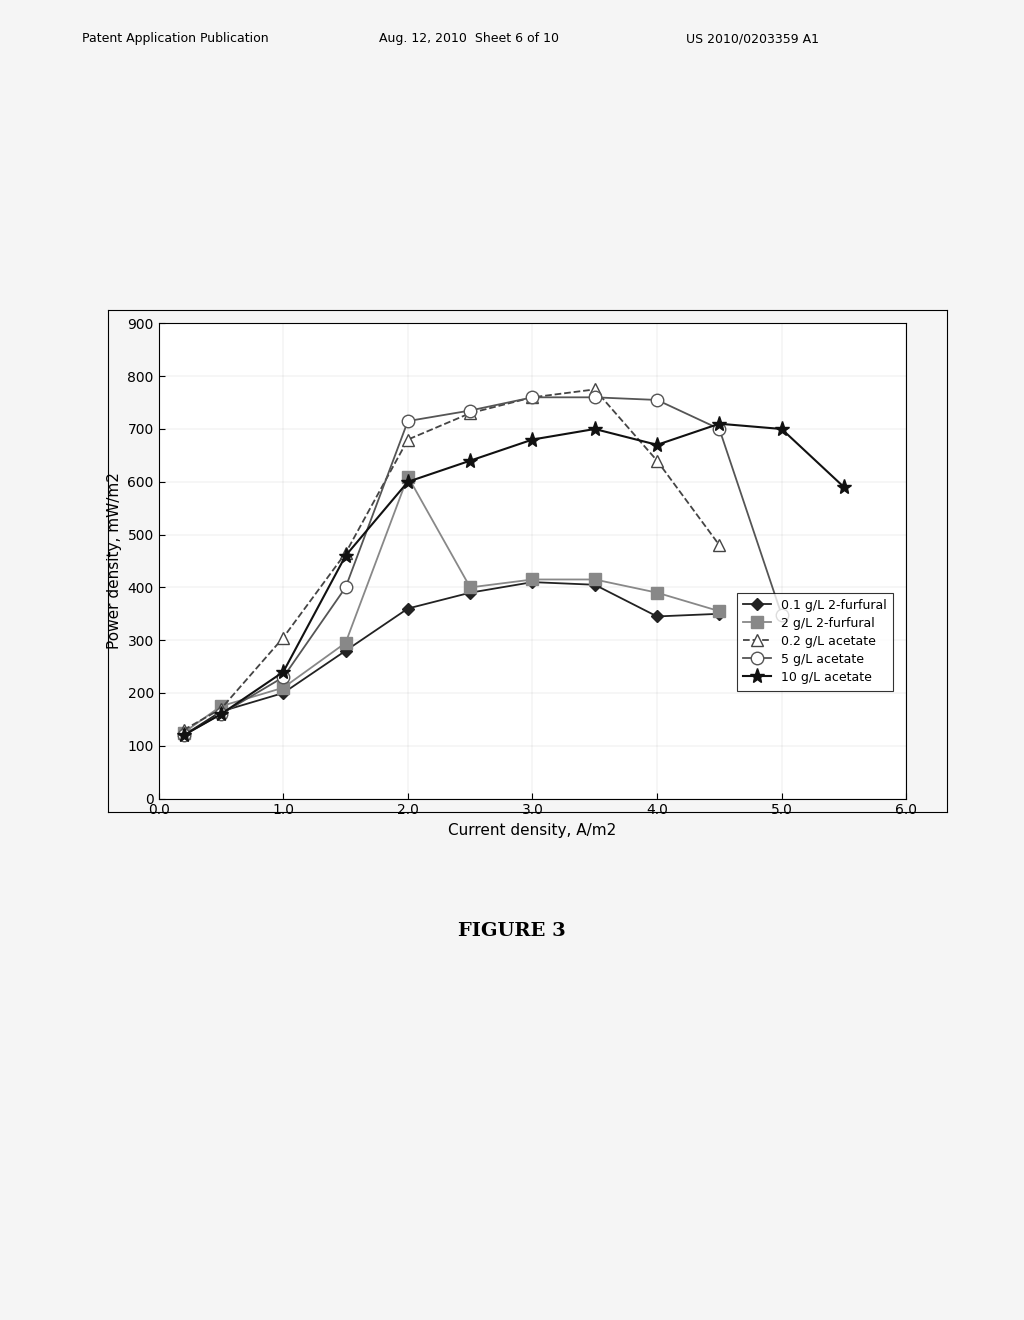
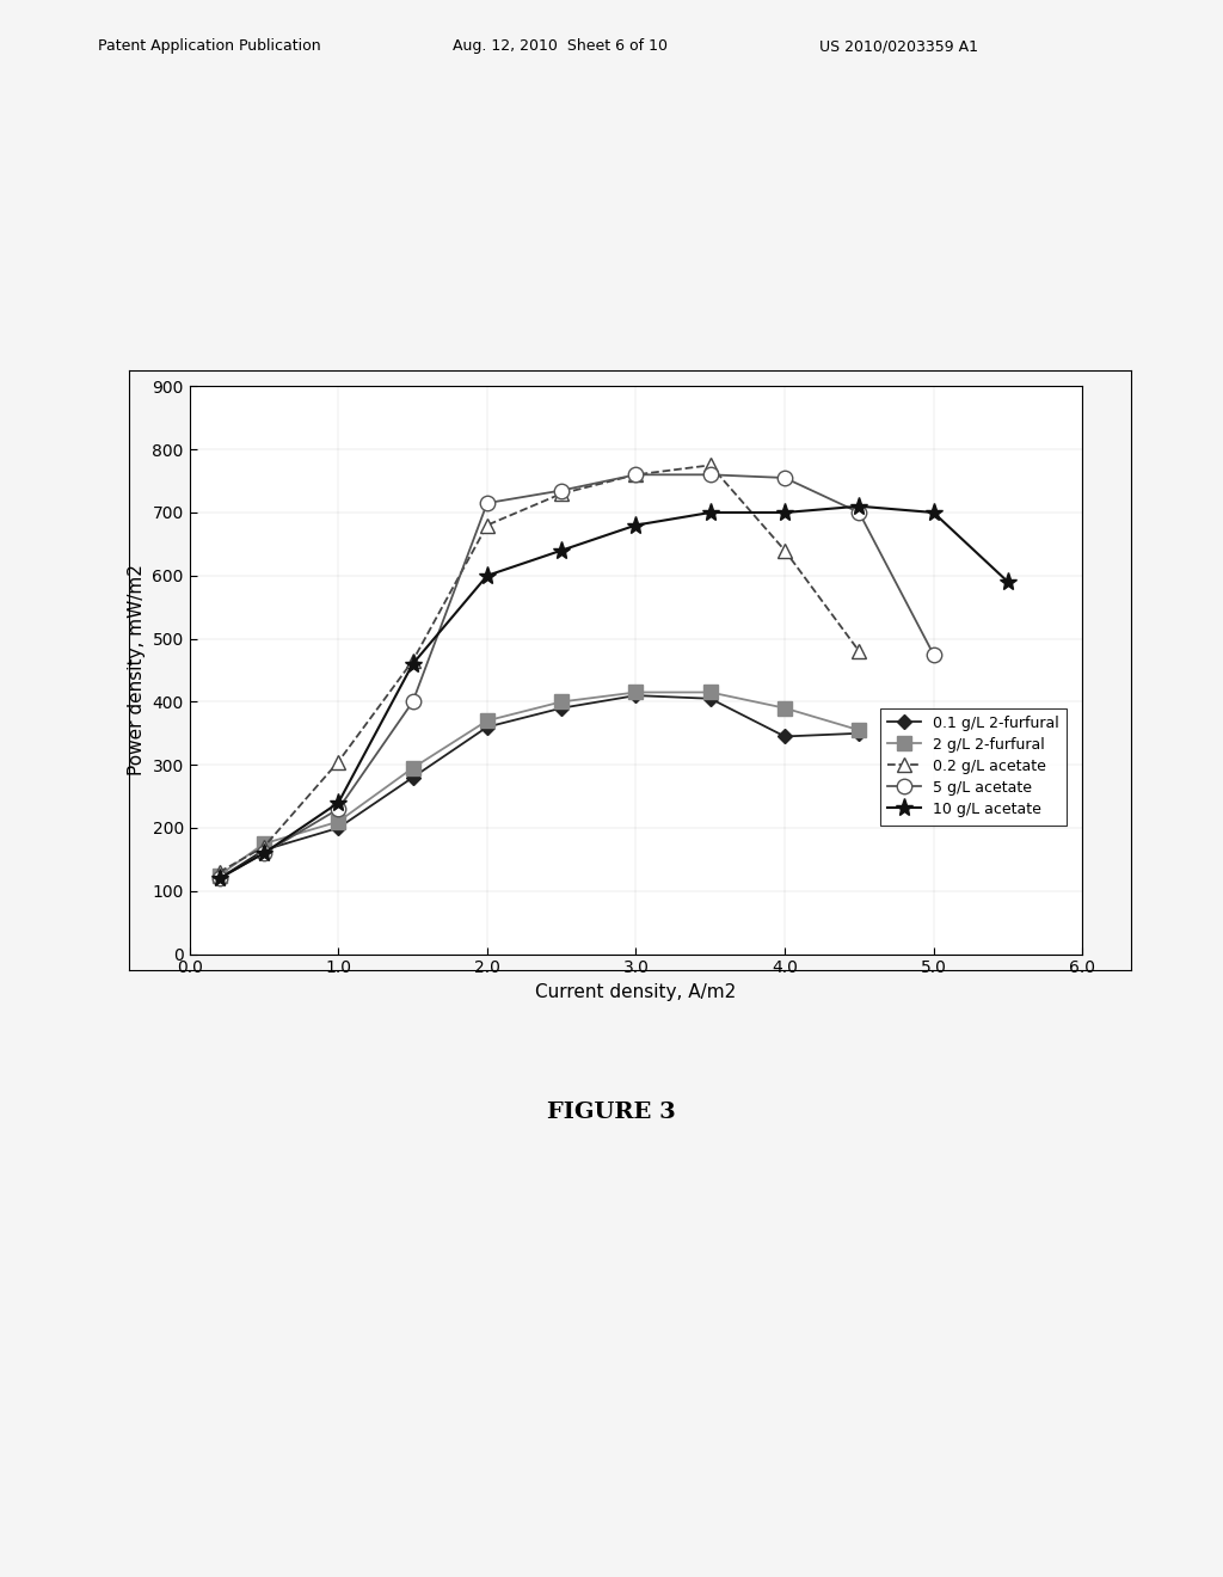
2 g/L 2-furfural/2.0: 610 -> 370
10 g/L acetate/4.0: 670 -> 700
5 g/L acetate/5.0: 348 -> 475
